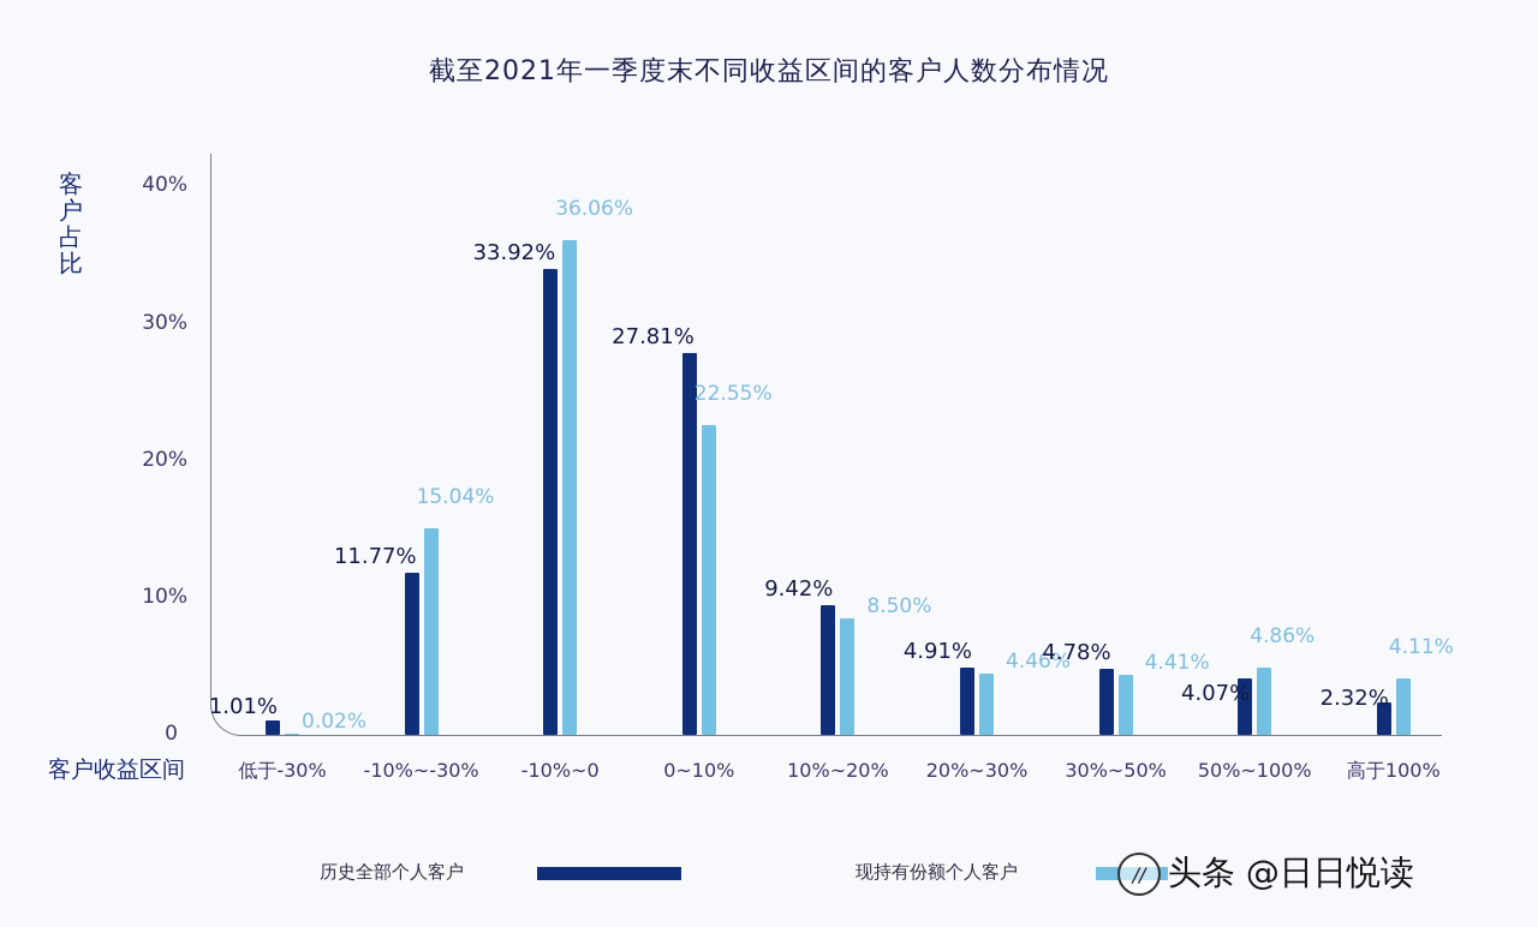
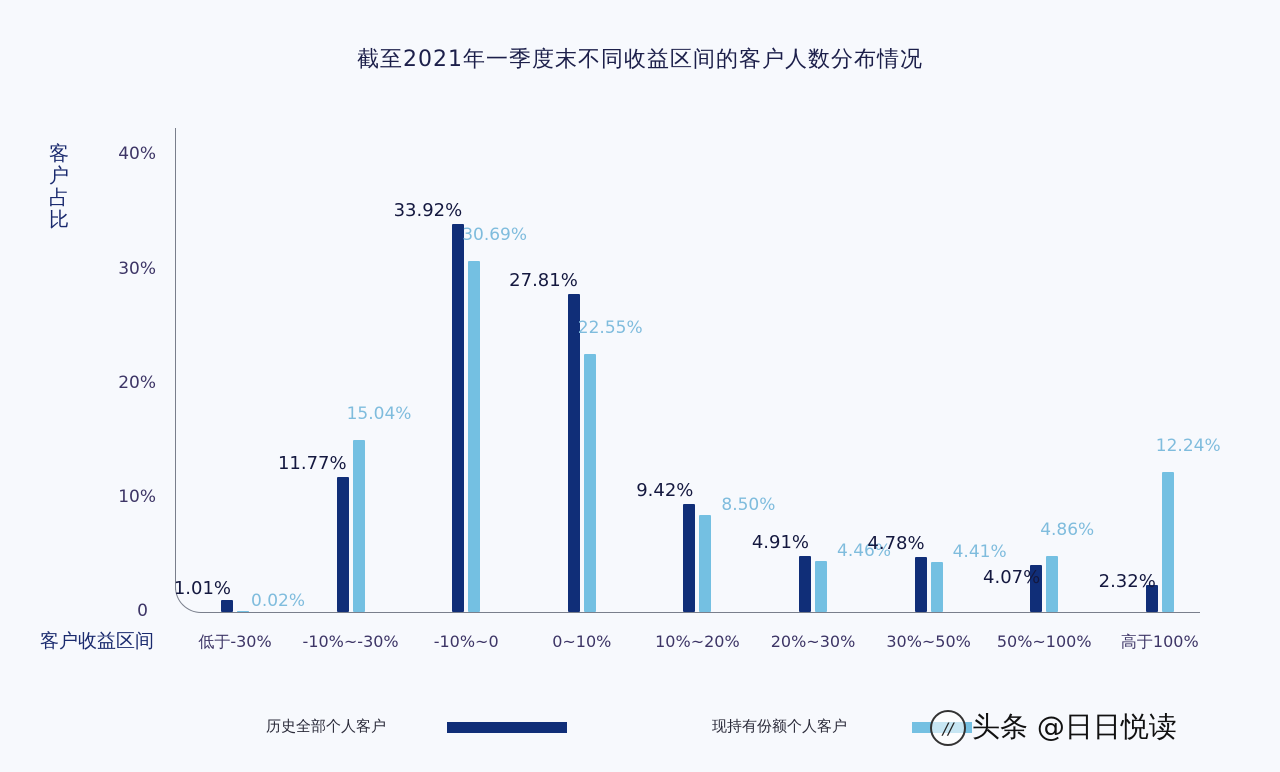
现持有份额个人客户/-10%~0: 36.06% -> 30.69%
现持有份额个人客户/高于100%: 4.11% -> 12.24%
